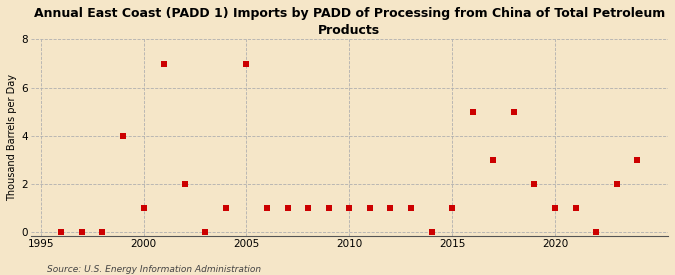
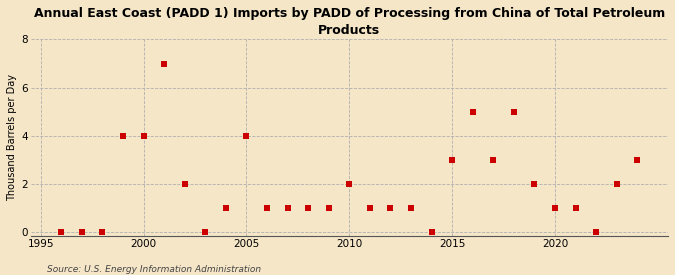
2000: 1 -> 4
2005: 7 -> 4
2010: 1 -> 2
2015: 1 -> 3
